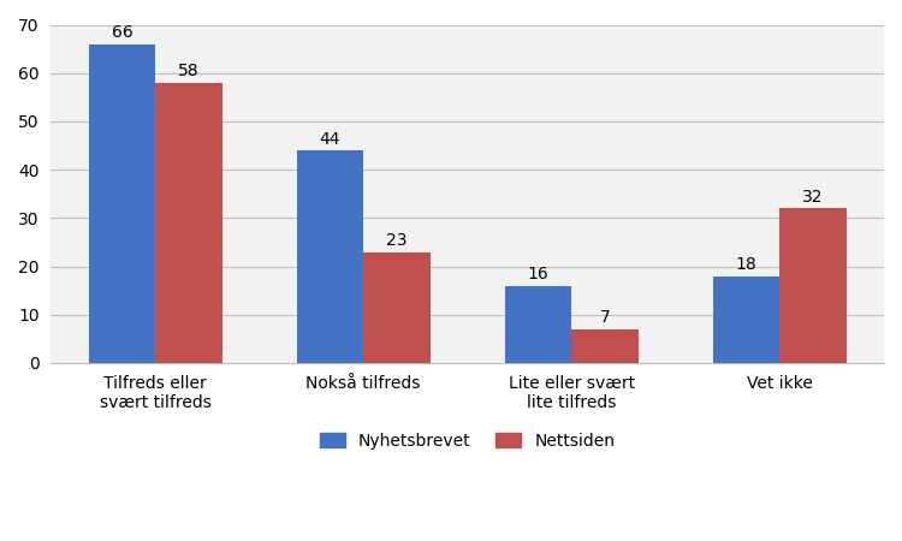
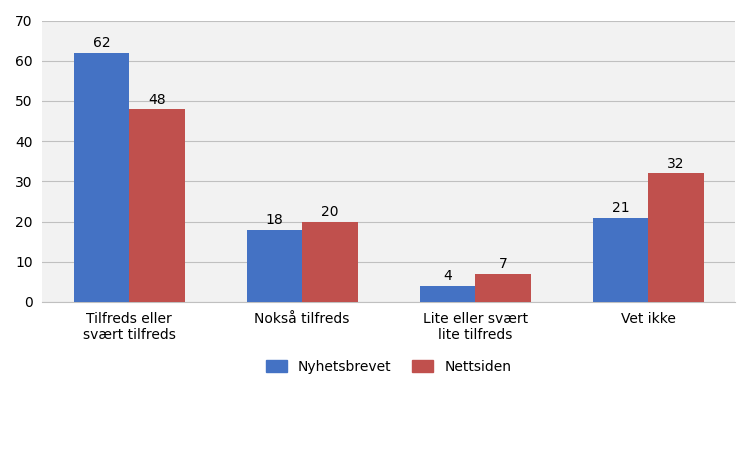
Nyhetsbrevet/Tilfreds eller svært tilfreds: 66 -> 62
Nettsiden/Tilfreds eller svært tilfreds: 58 -> 48
Nyhetsbrevet/Nokså tilfreds: 44 -> 18
Nettsiden/Nokså tilfreds: 23 -> 20
Nyhetsbrevet/Lite eller svært lite tilfreds: 16 -> 4
Nyhetsbrevet/Vet ikke: 18 -> 21
